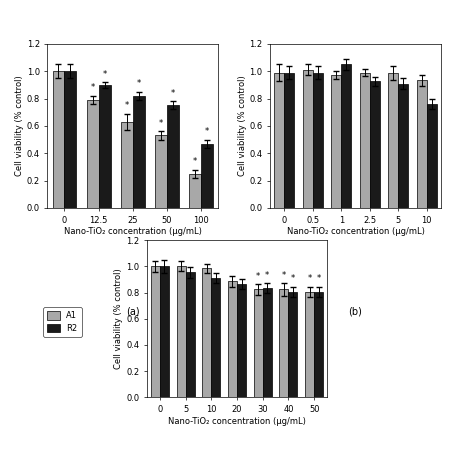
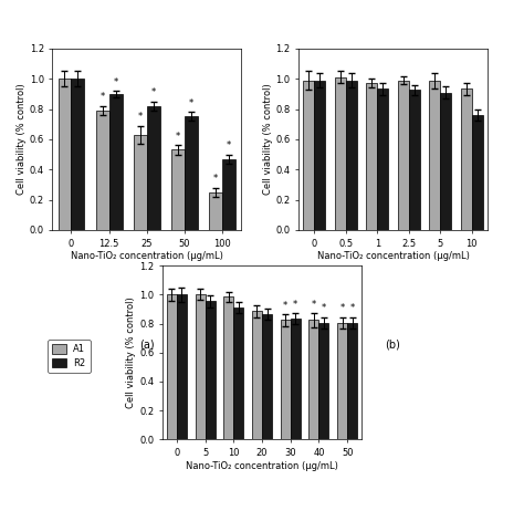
R2/1: 1.05 -> 0.94
